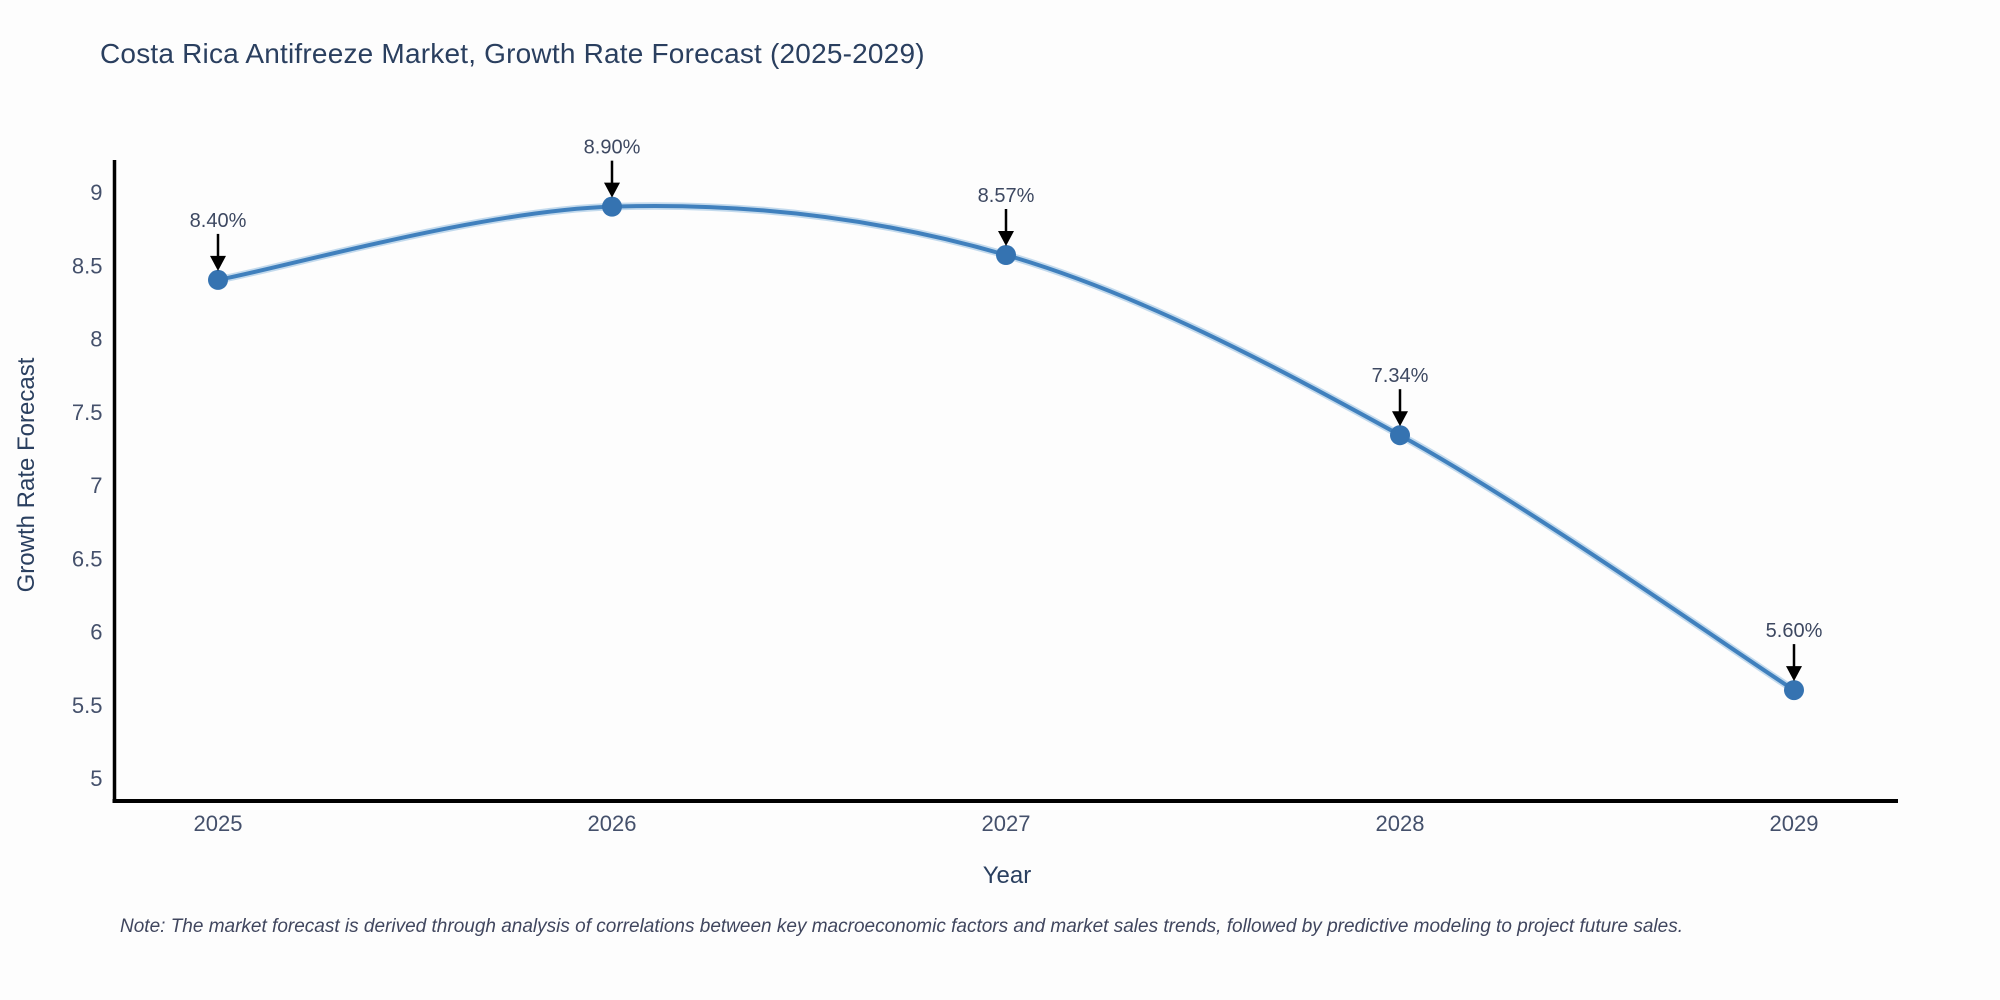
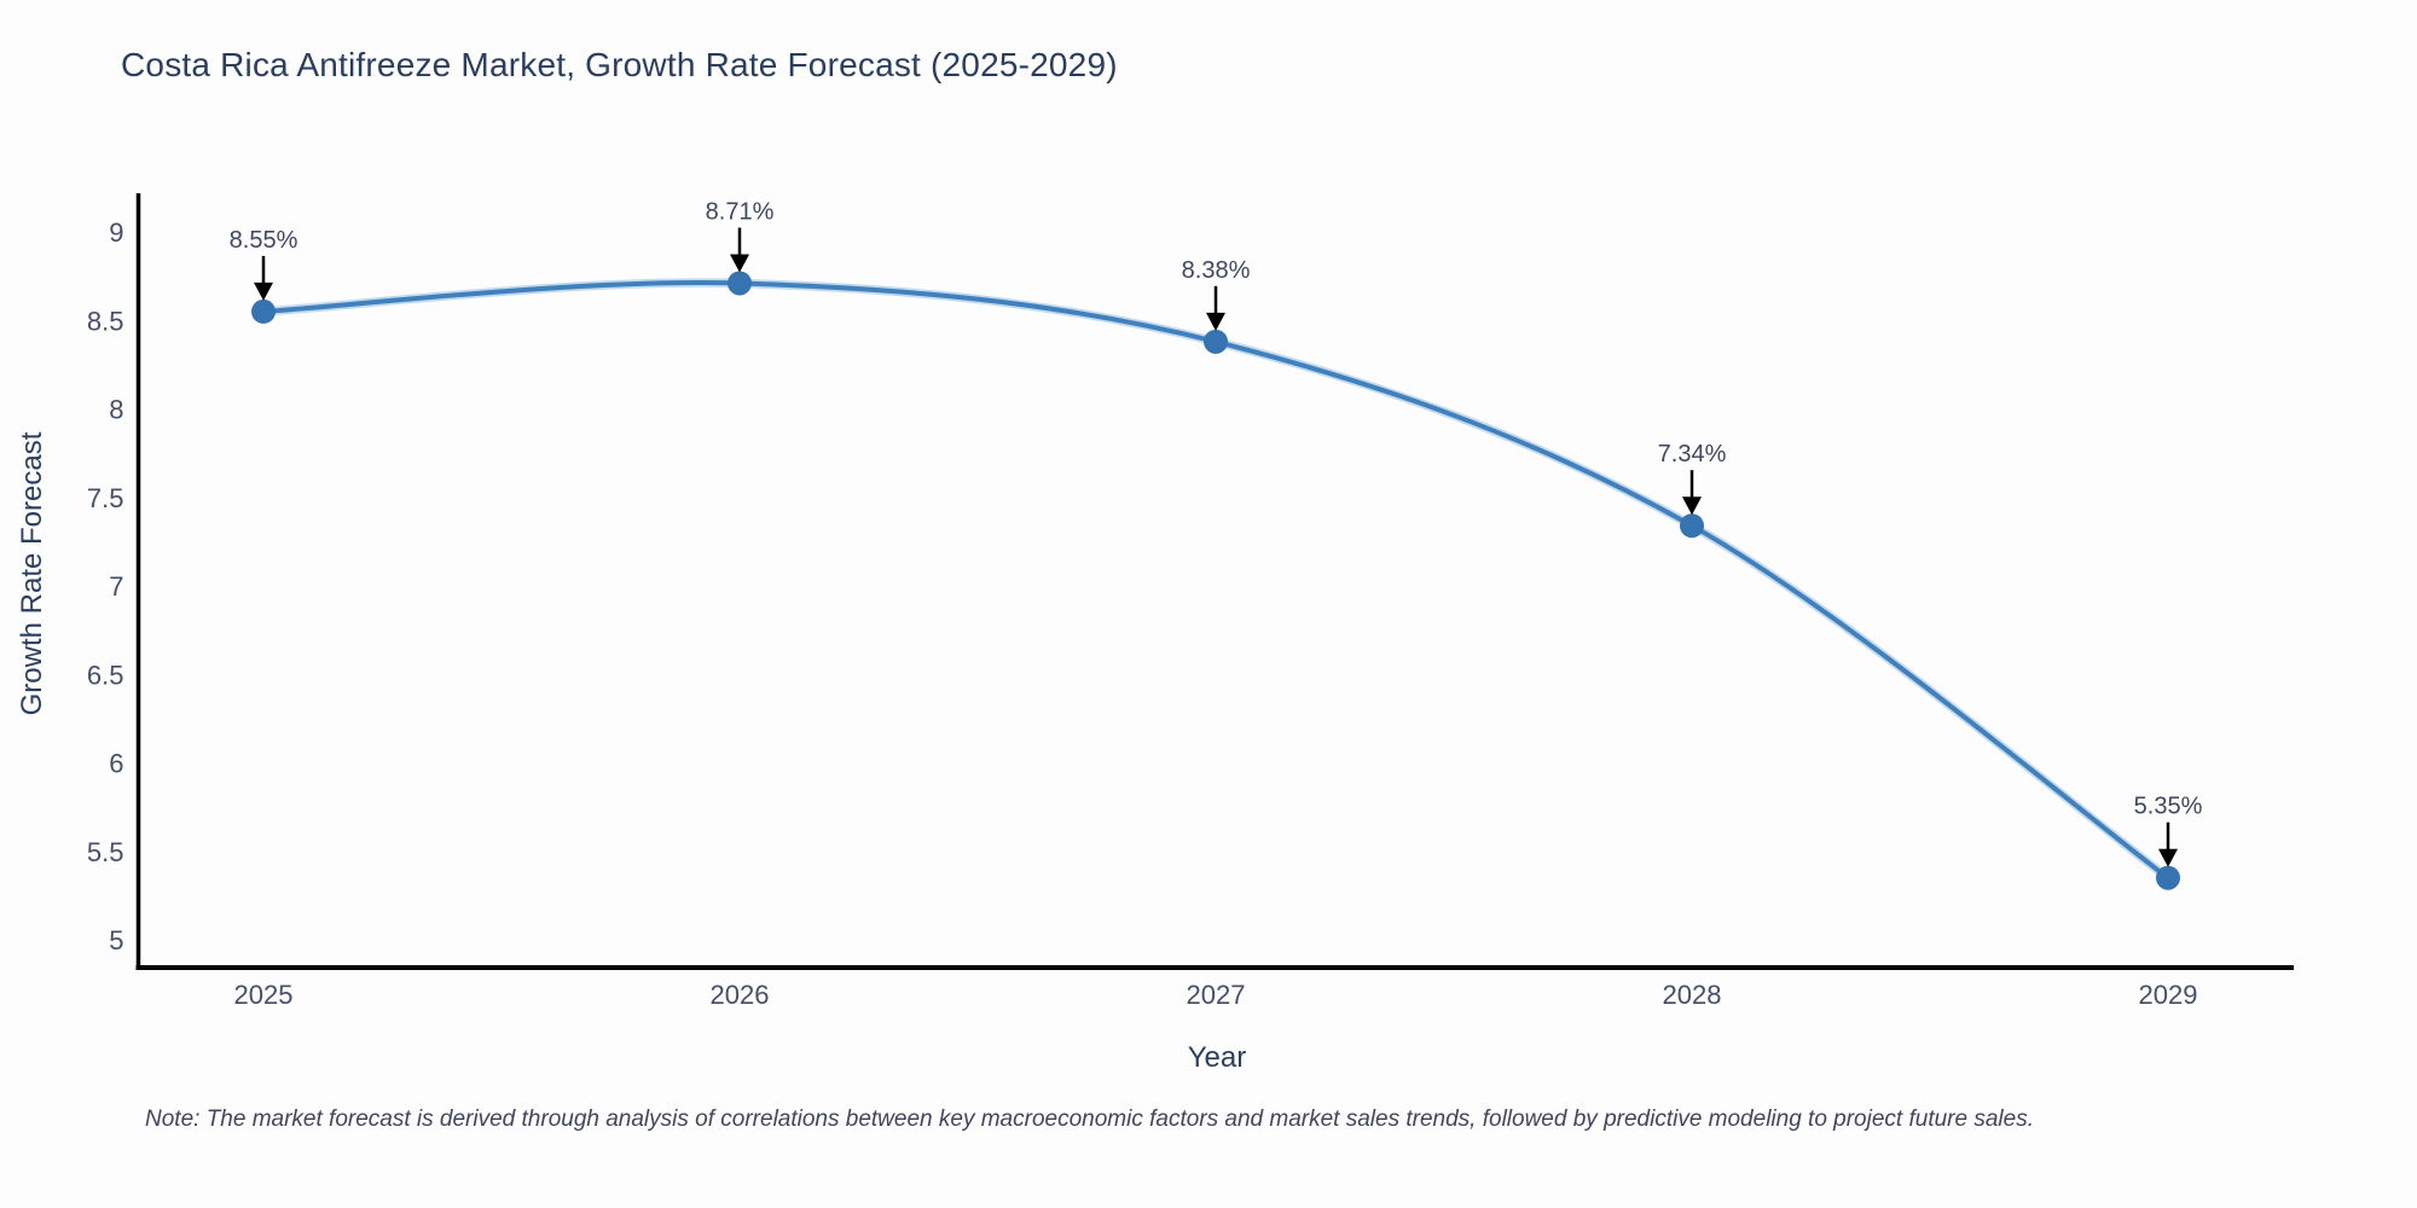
2025: 8.40% -> 8.55%
2026: 8.90% -> 8.71%
2027: 8.57% -> 8.38%
2029: 5.60% -> 5.35%
